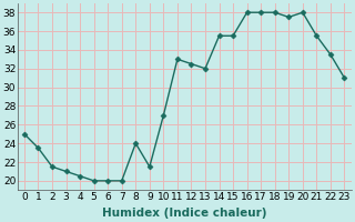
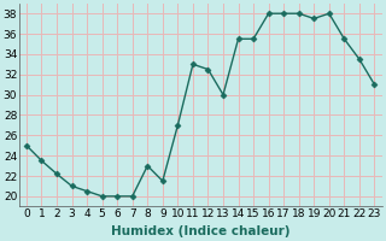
2: 21.5 -> 22.2
8: 24.0 -> 23.0
13: 32.0 -> 30.0
